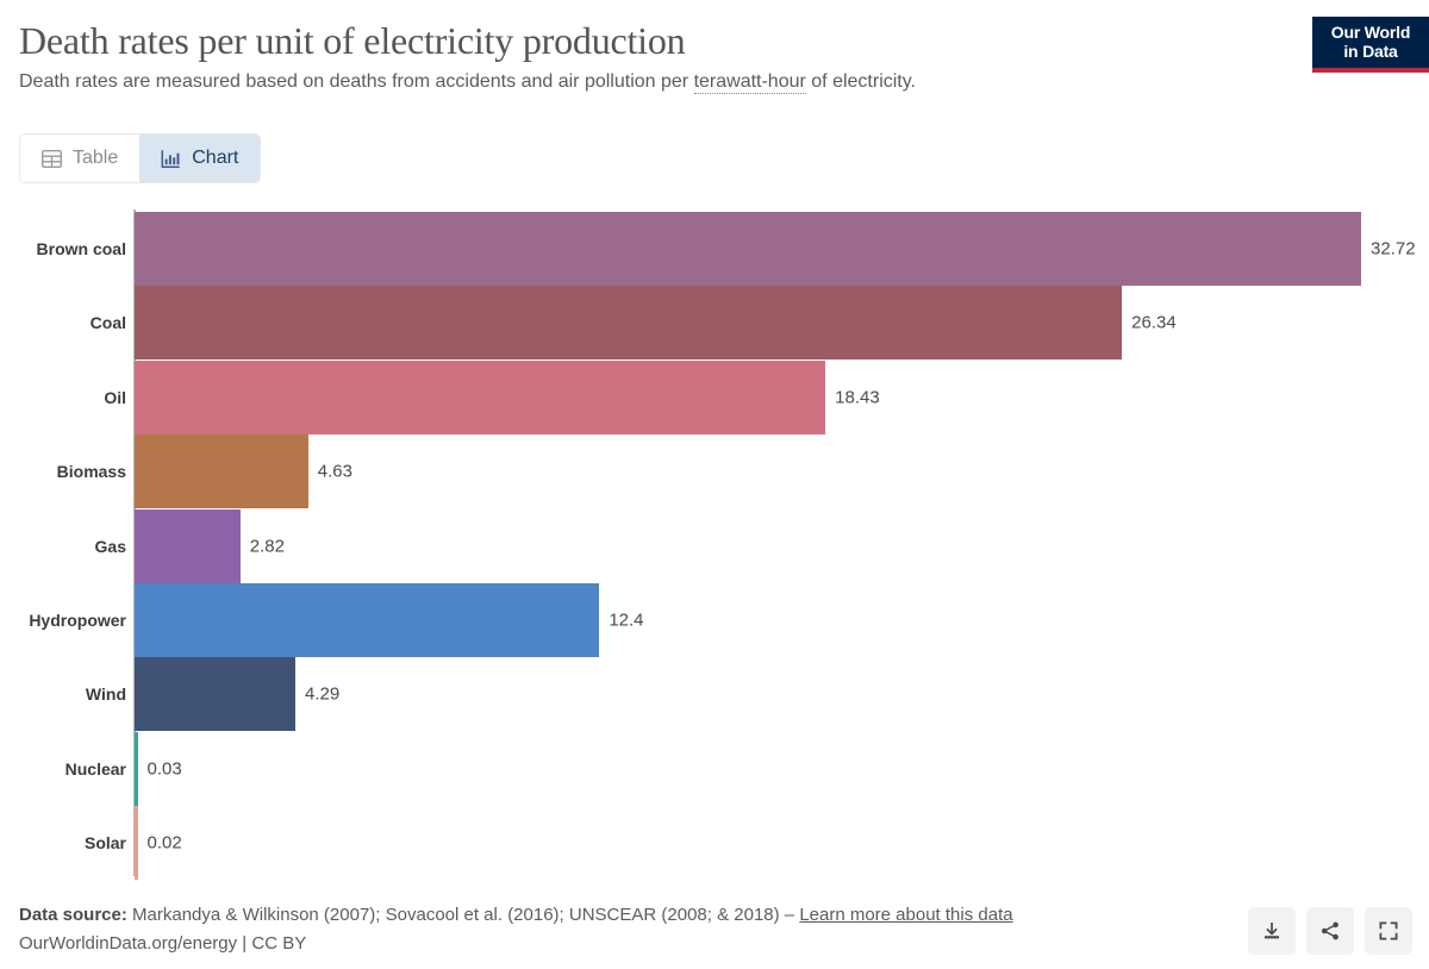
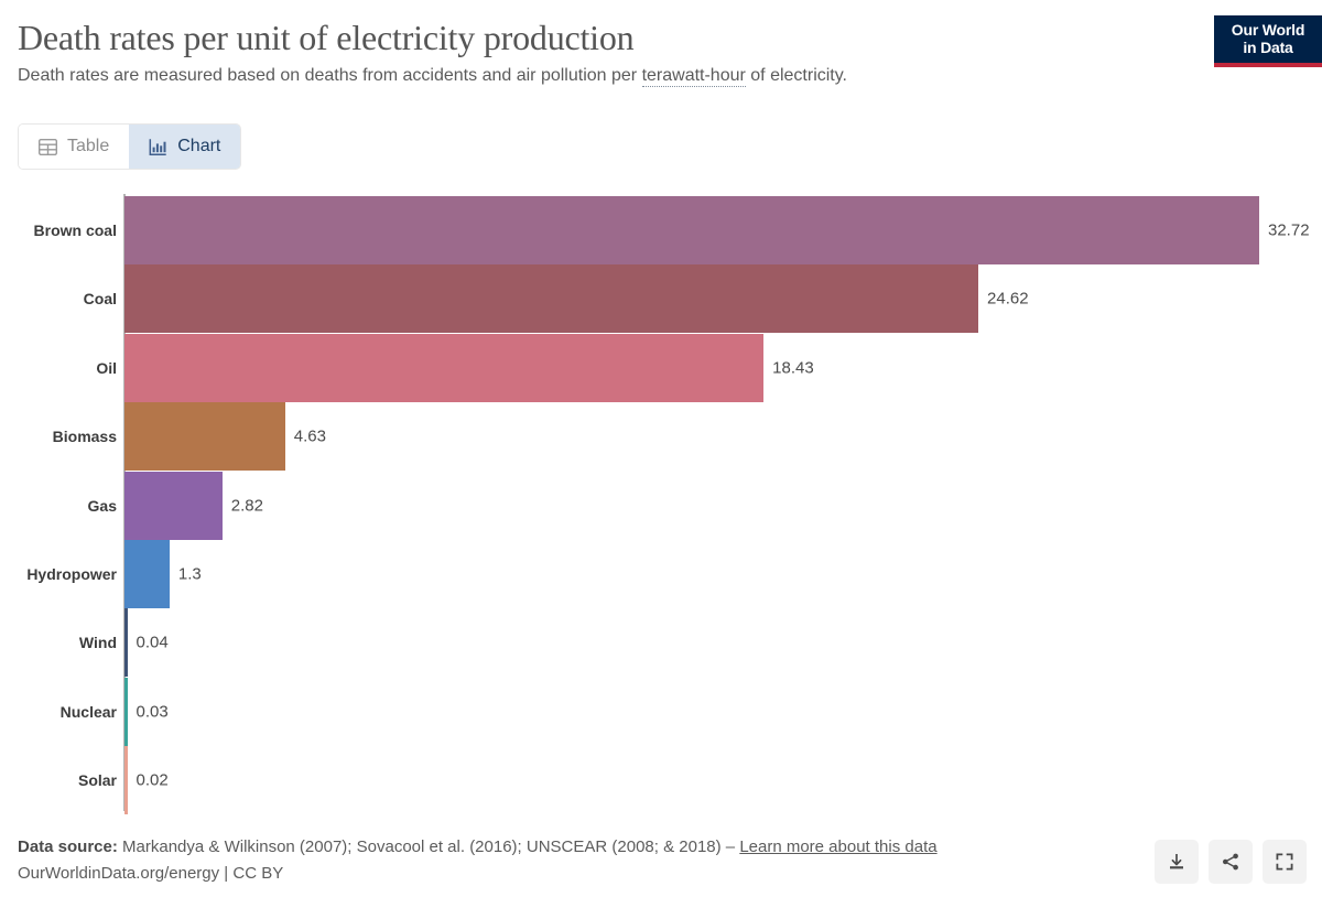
Coal: 26.34 -> 24.62
Hydropower: 12.4 -> 1.3
Wind: 4.29 -> 0.04
